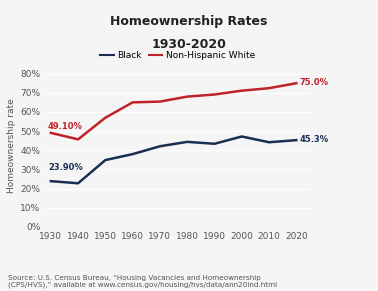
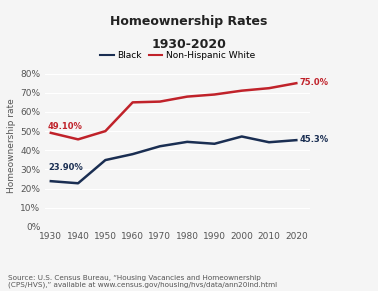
Non-Hispanic White/1950: 57% -> 50%
